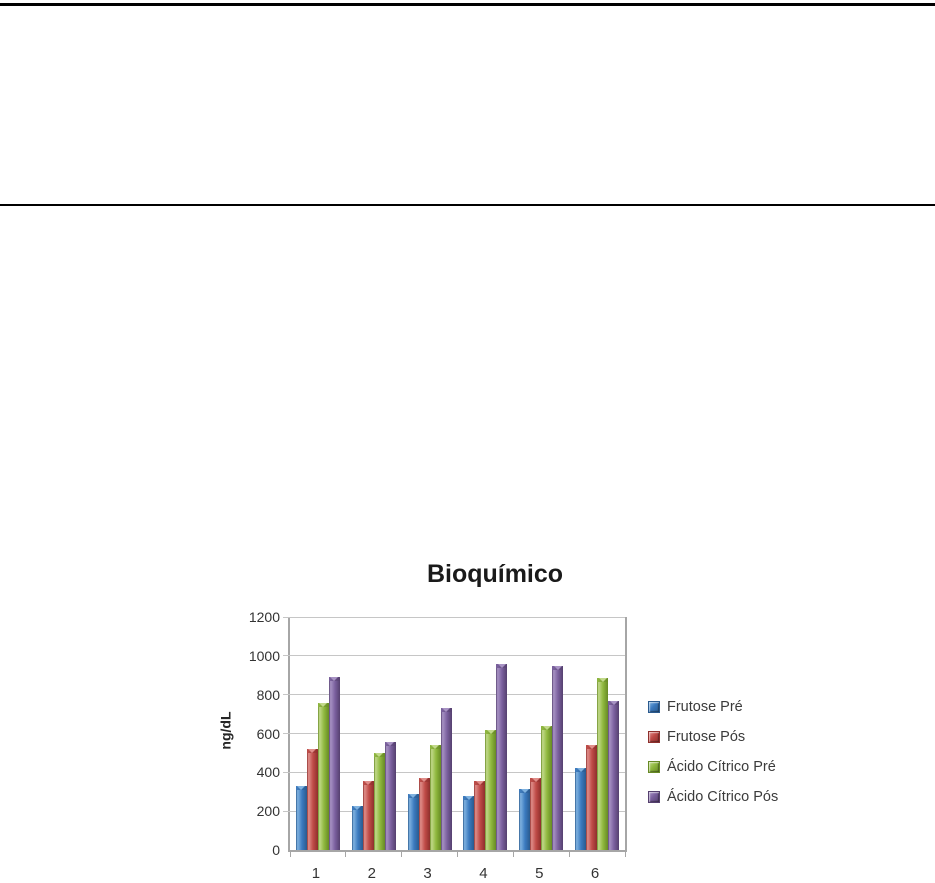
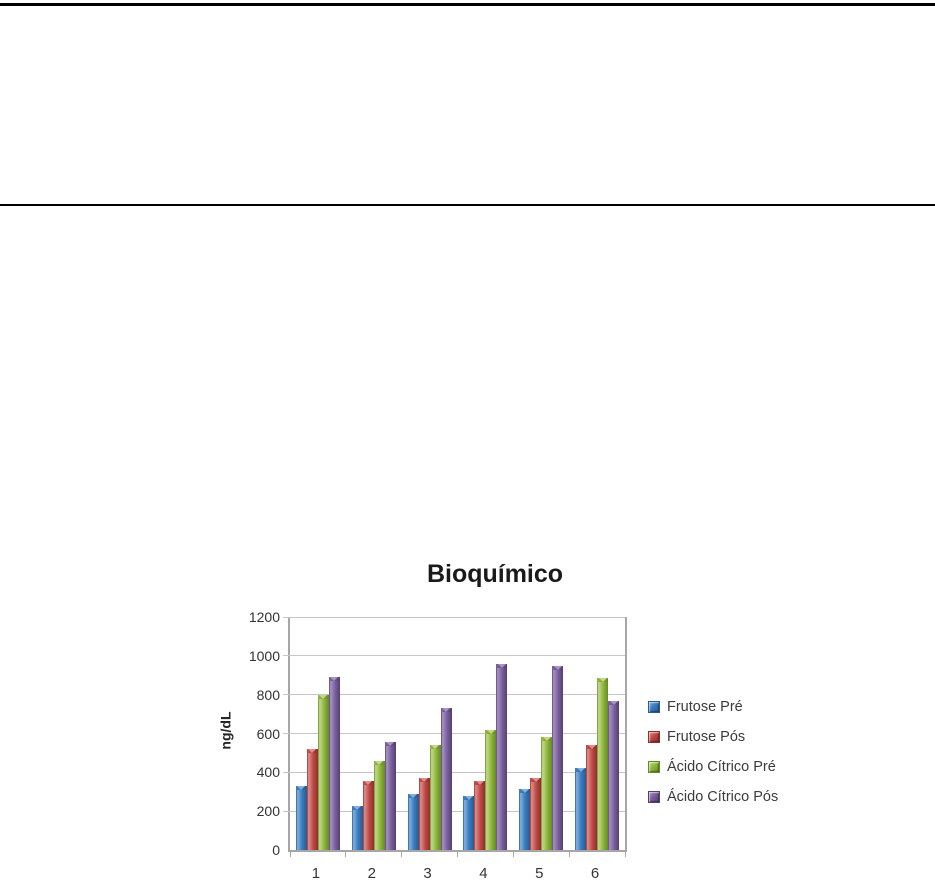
Ácido Cítrico Pré/1: 760 -> 800
Ácido Cítrico Pré/2: 500 -> 460
Ácido Cítrico Pré/5: 640 -> 580
